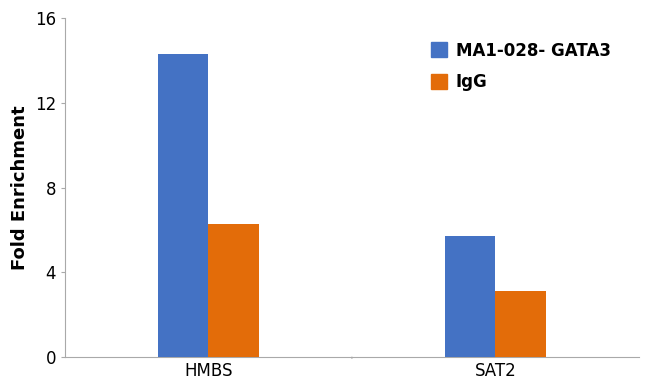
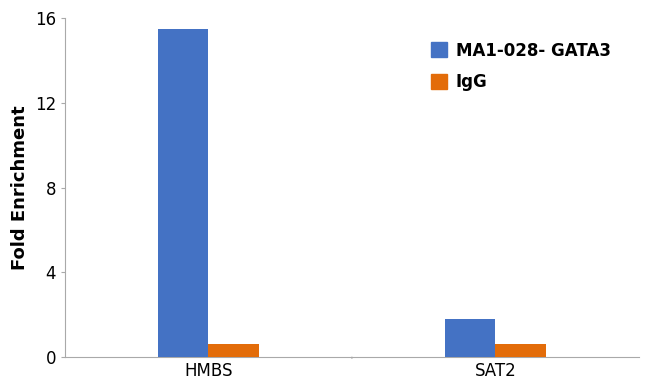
MA1-028- GATA3/HMBS: 14.3 -> 15.5
IgG/HMBS: 6.3 -> 0.6
MA1-028- GATA3/SAT2: 5.7 -> 1.8
IgG/SAT2: 3.1 -> 0.6
